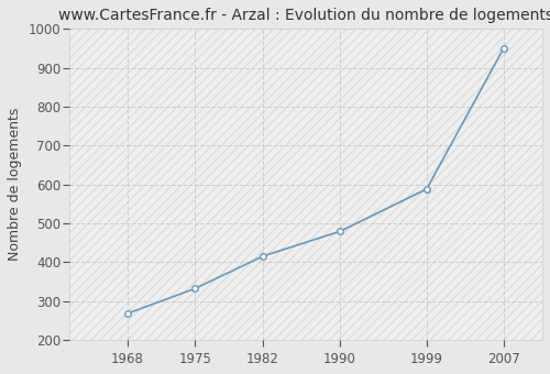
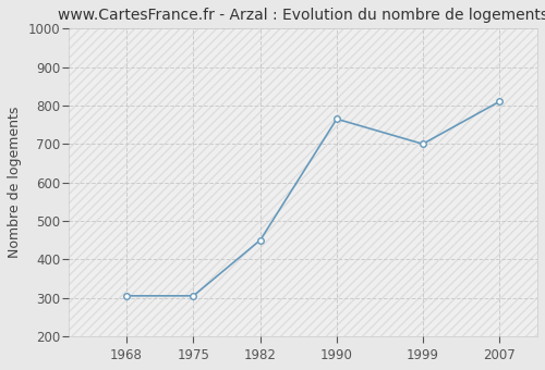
1968: 268 -> 305
1975: 332 -> 305
1982: 415 -> 450
1990: 479 -> 765
1999: 588 -> 700
2007: 951 -> 810
